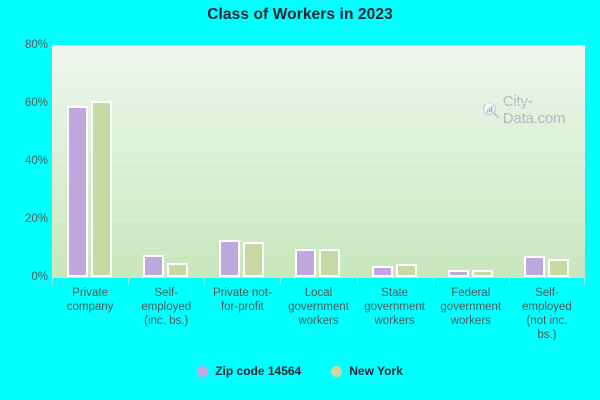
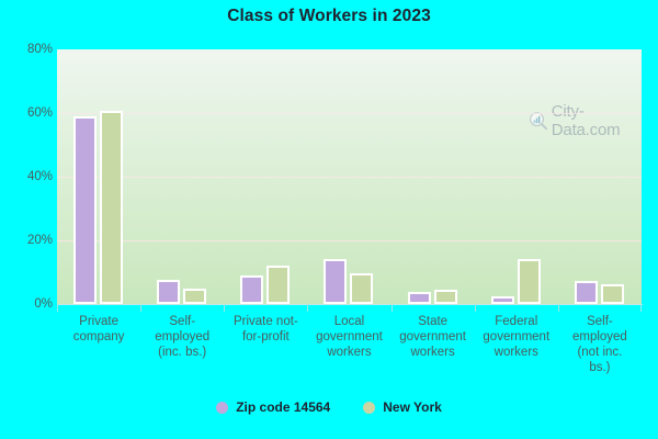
Zip code 14564/Private not-for-profit: 13% -> 9%
Zip code 14564/Local government workers: 10% -> 14%
New York/Federal government workers: 2% -> 14%
